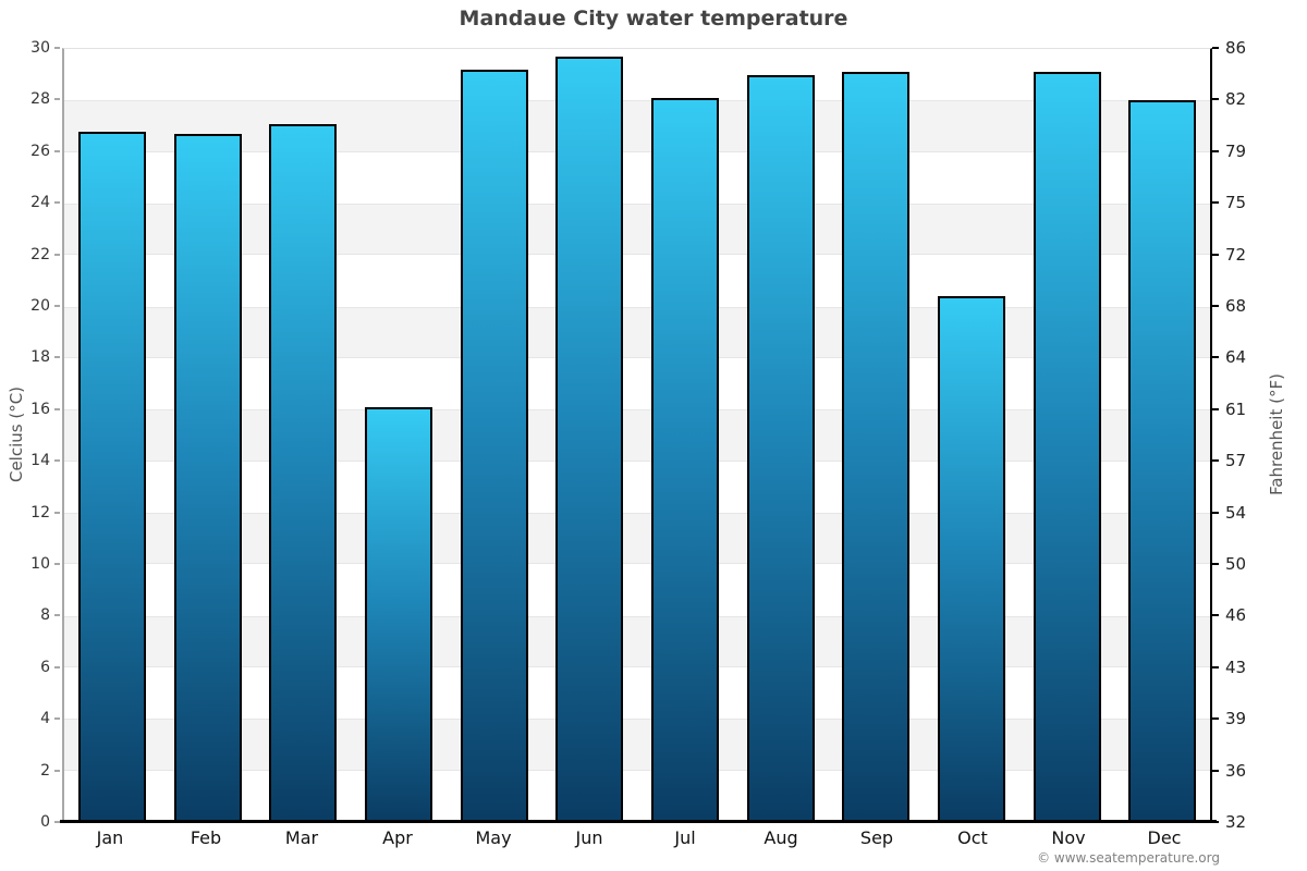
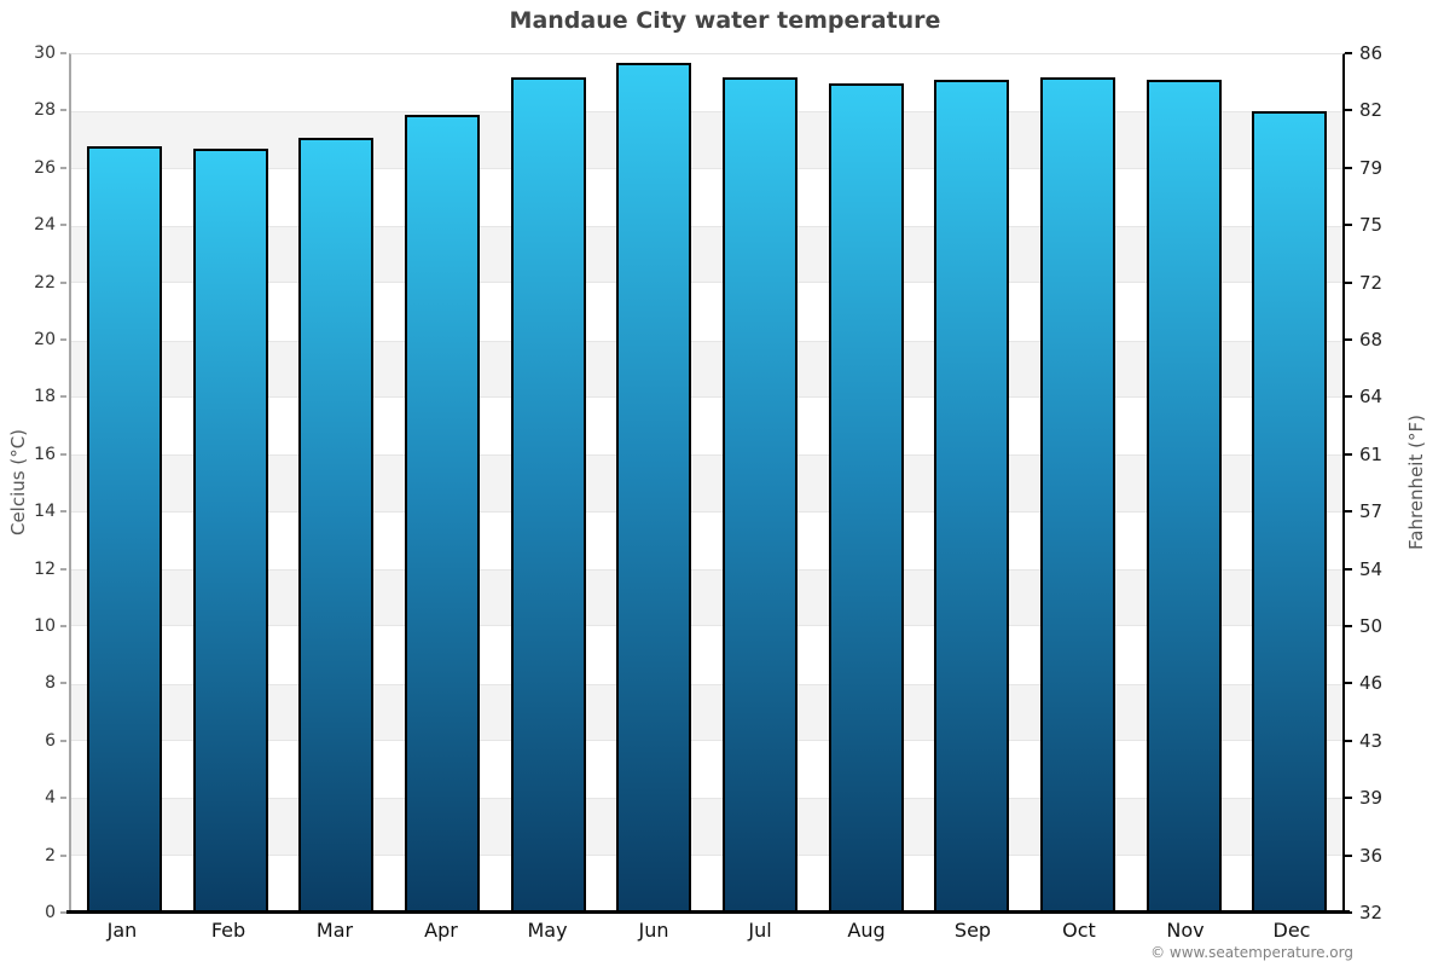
Apr: 16.1 -> 27.9
Jul: 28.1 -> 29.2
Oct: 20.4 -> 29.2
